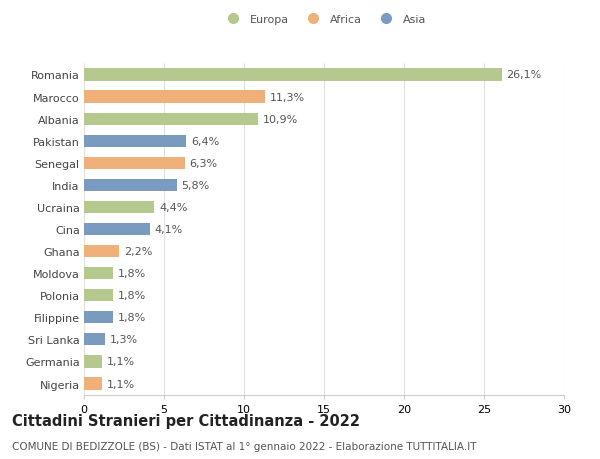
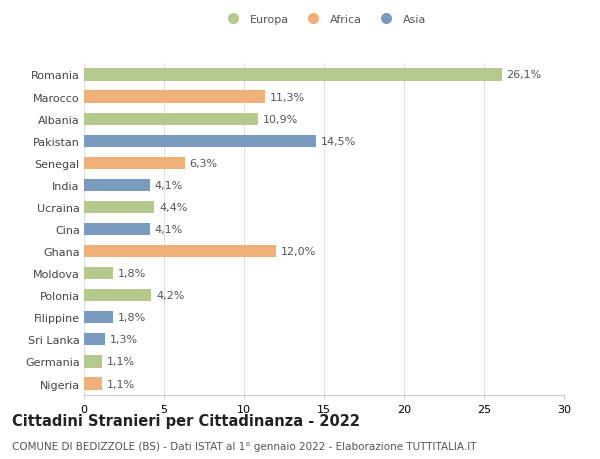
Pakistan: 6,4% -> 14,5%
India: 5,8% -> 4,1%
Ghana: 2,2% -> 12,0%
Polonia: 1,8% -> 4,2%
